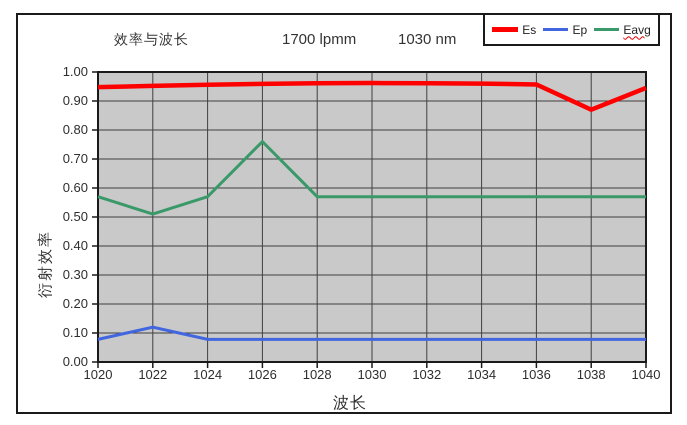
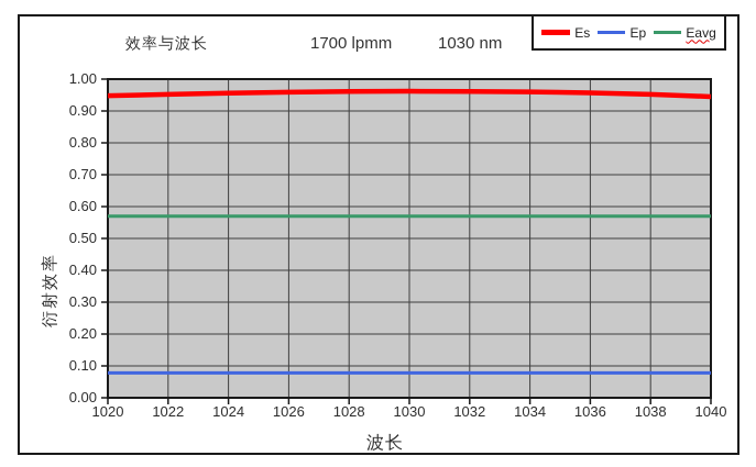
Ep/1022: 0.12 -> 0.08
Eavg/1022: 0.51 -> 0.57
Eavg/1026: 0.76 -> 0.57
Es/1038: 0.87 -> 0.95
